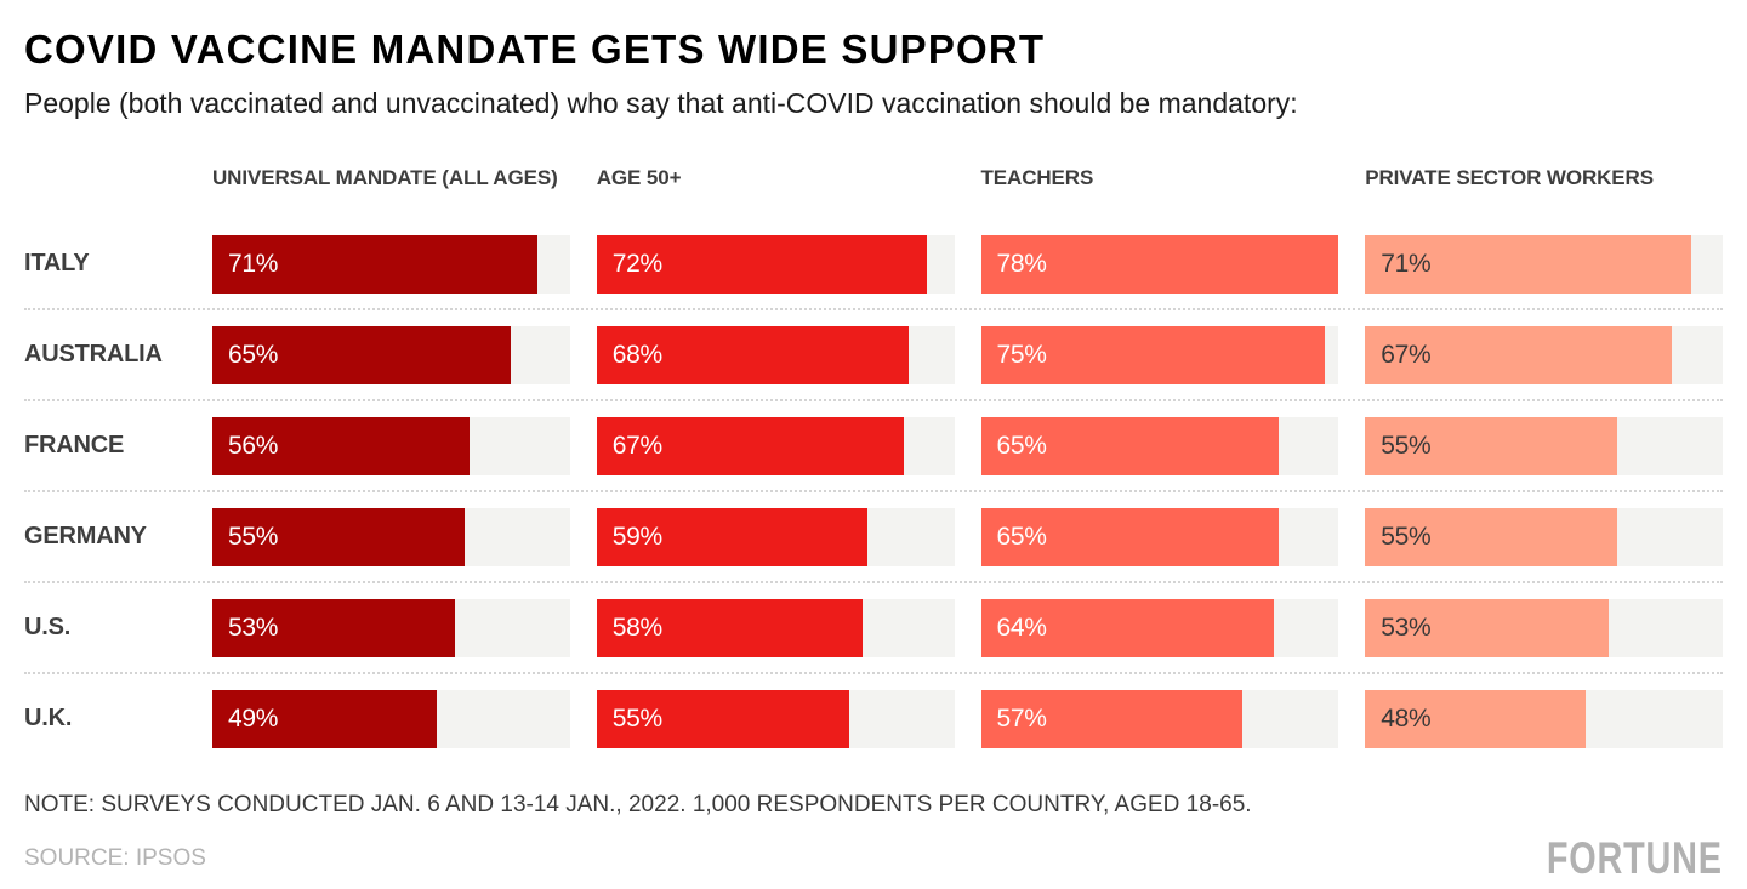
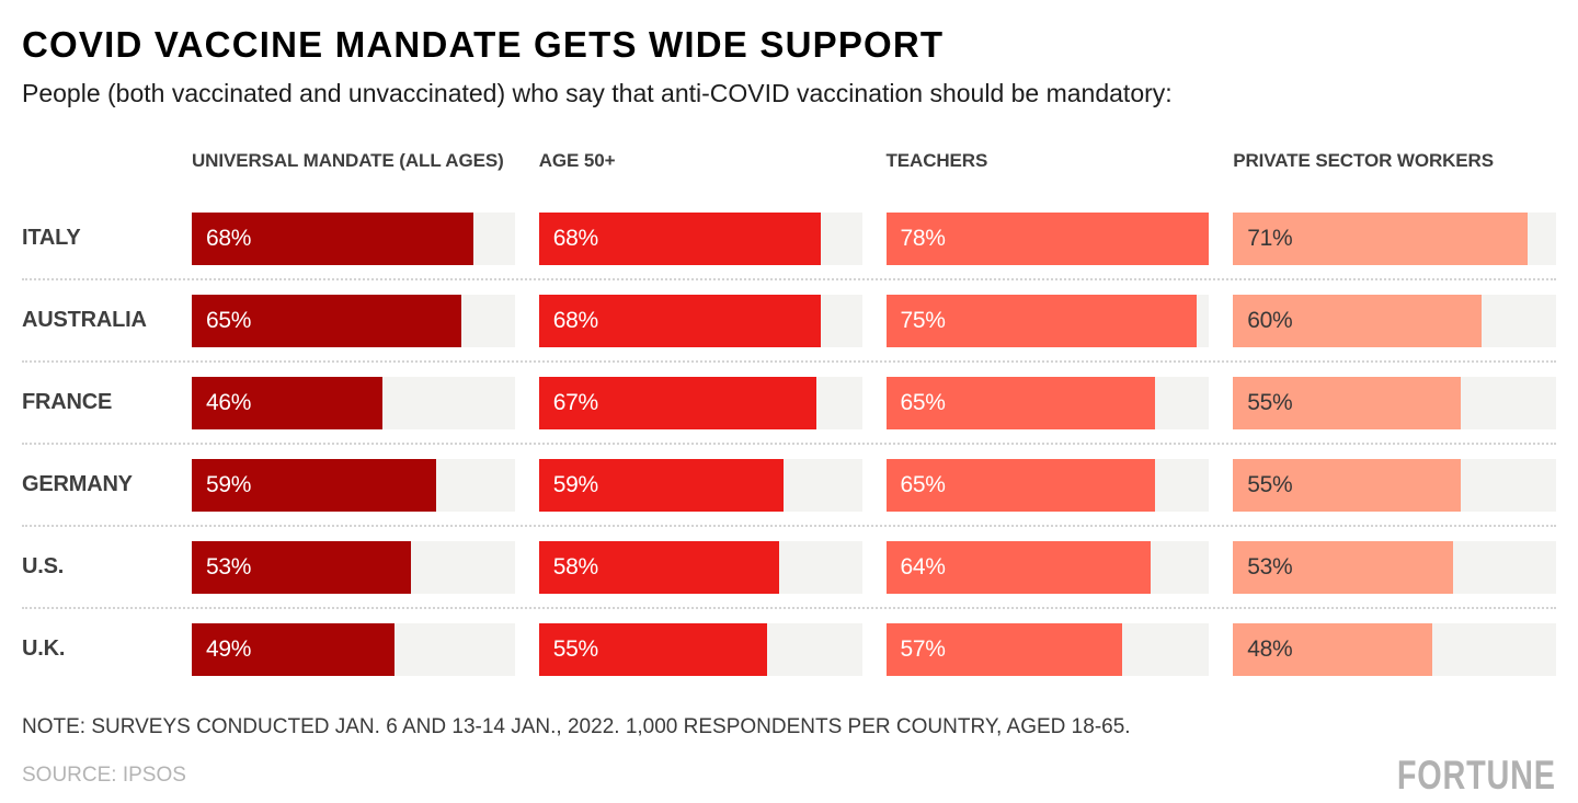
UNIVERSAL MANDATE (ALL AGES)/ITALY: 71% -> 68%
AGE 50+/ITALY: 72% -> 68%
PRIVATE SECTOR WORKERS/AUSTRALIA: 67% -> 60%
UNIVERSAL MANDATE (ALL AGES)/FRANCE: 56% -> 46%
UNIVERSAL MANDATE (ALL AGES)/GERMANY: 55% -> 59%
